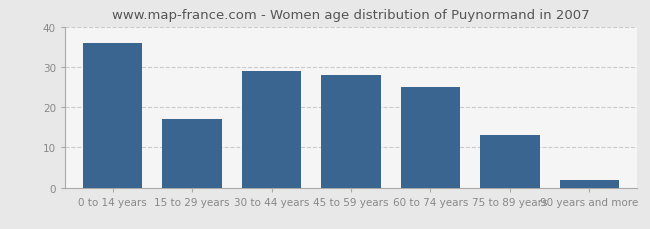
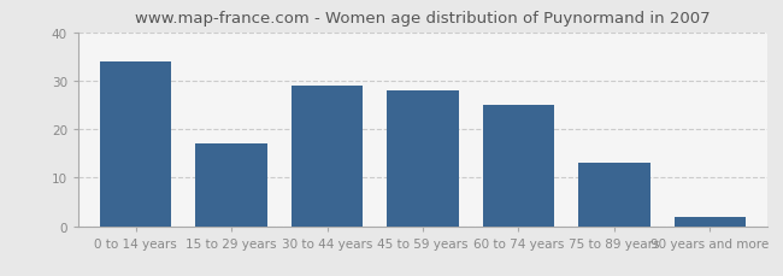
0 to 14 years: 36 -> 34
